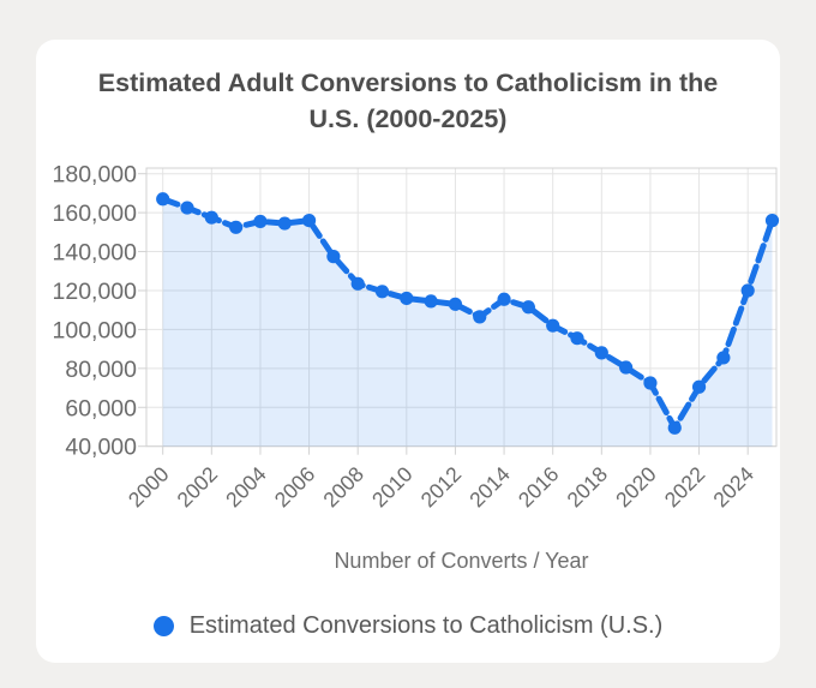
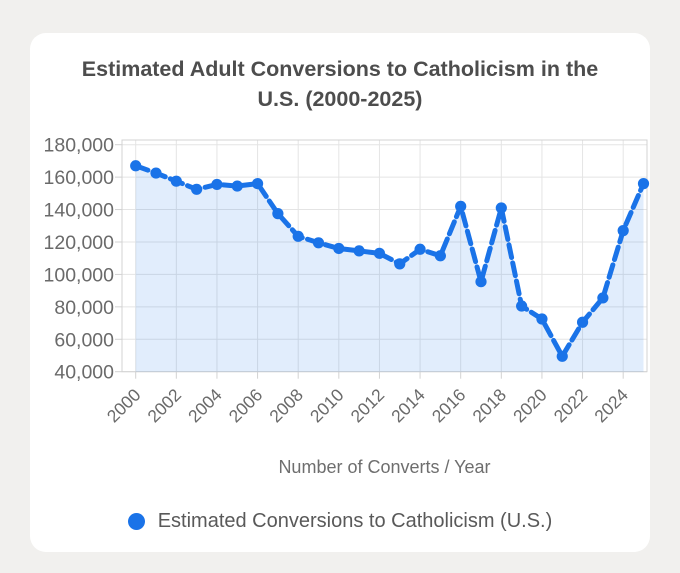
2016: 102000 -> 142000
2018: 88000 -> 141000
2024: 120000 -> 127000
